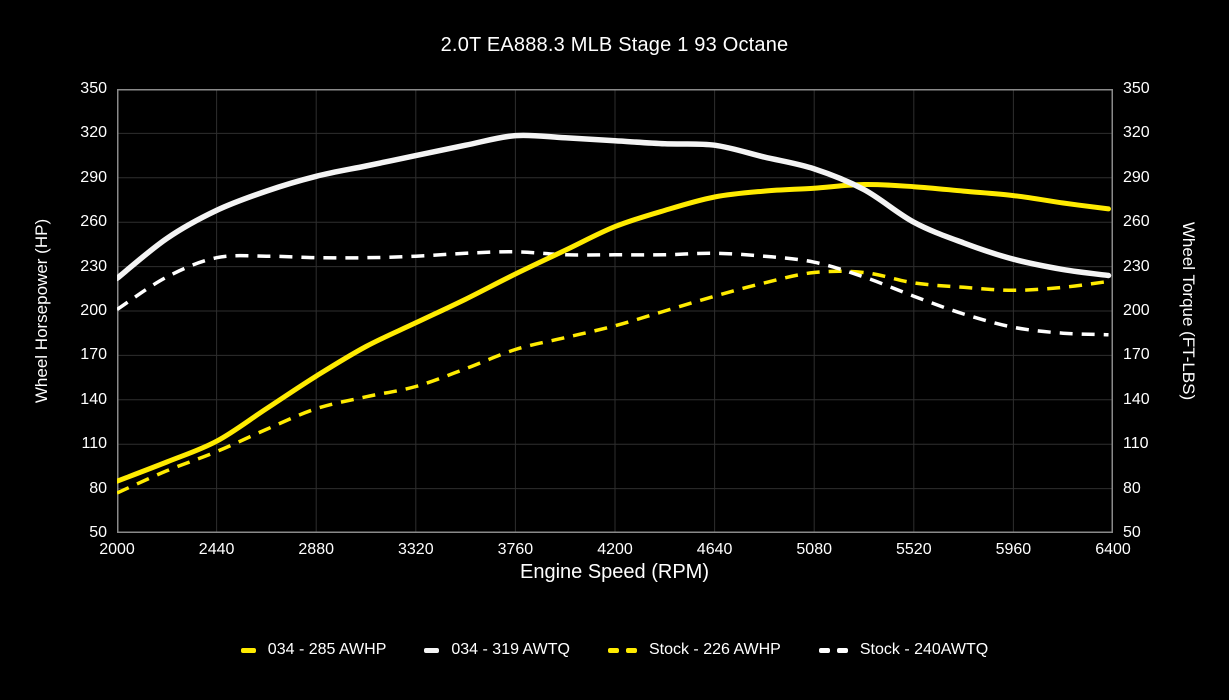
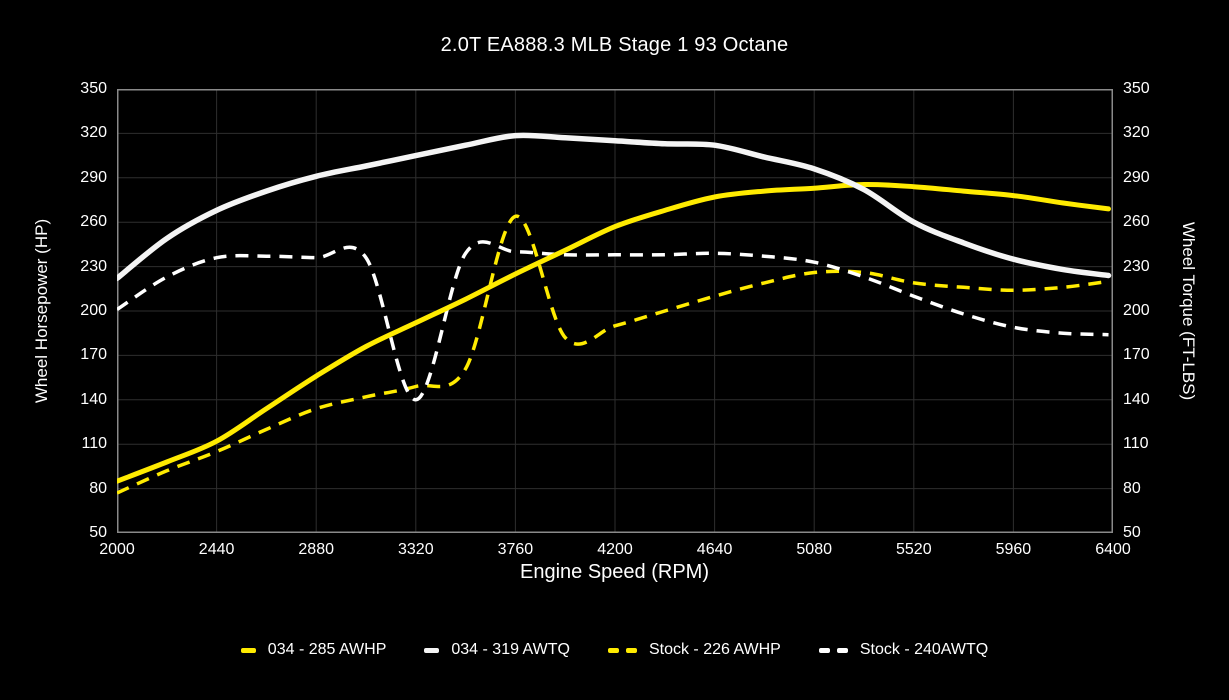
Stock - 240AWTQ/3320: 237 -> 140
Stock - 226 AWHP/3760: 174 -> 264
